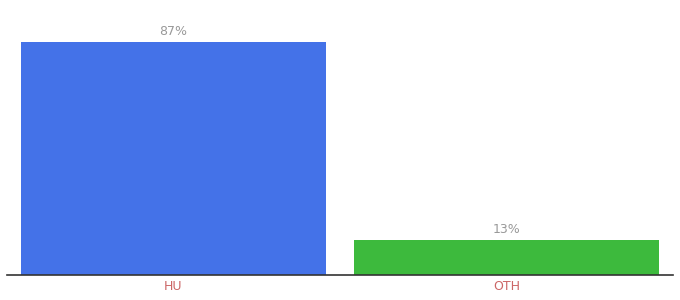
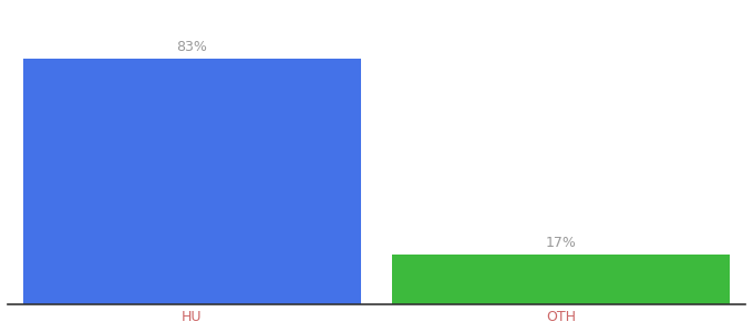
HU: 87% -> 83%
OTH: 13% -> 17%
